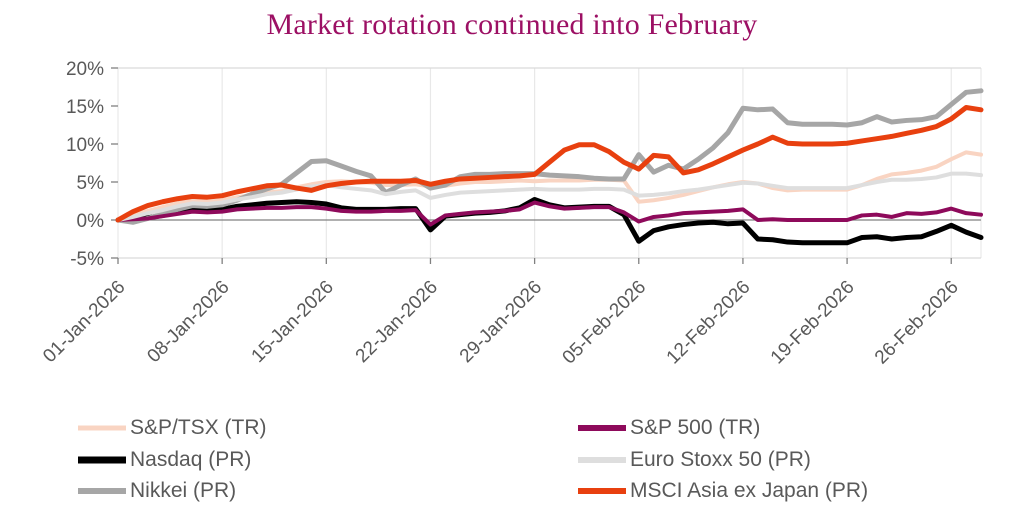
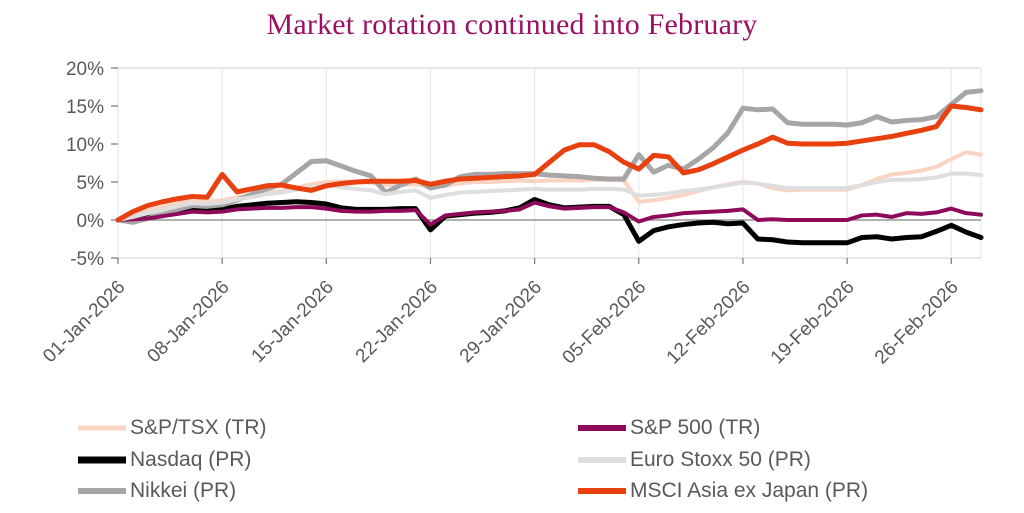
MSCI Asia ex Japan (PR)/08-Jan-2026: 3% -> 6%
MSCI Asia ex Japan (PR)/26-Feb-2026: 13% -> 15%
